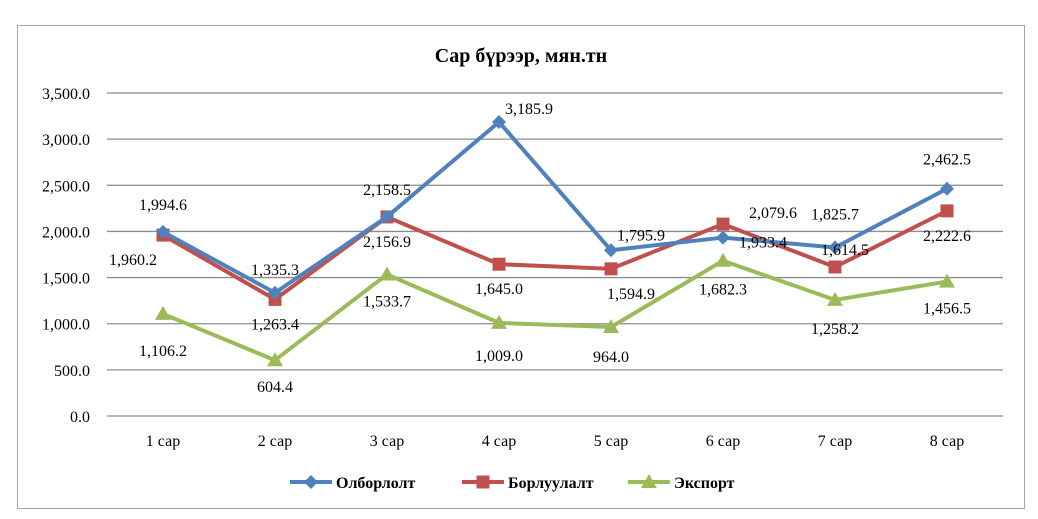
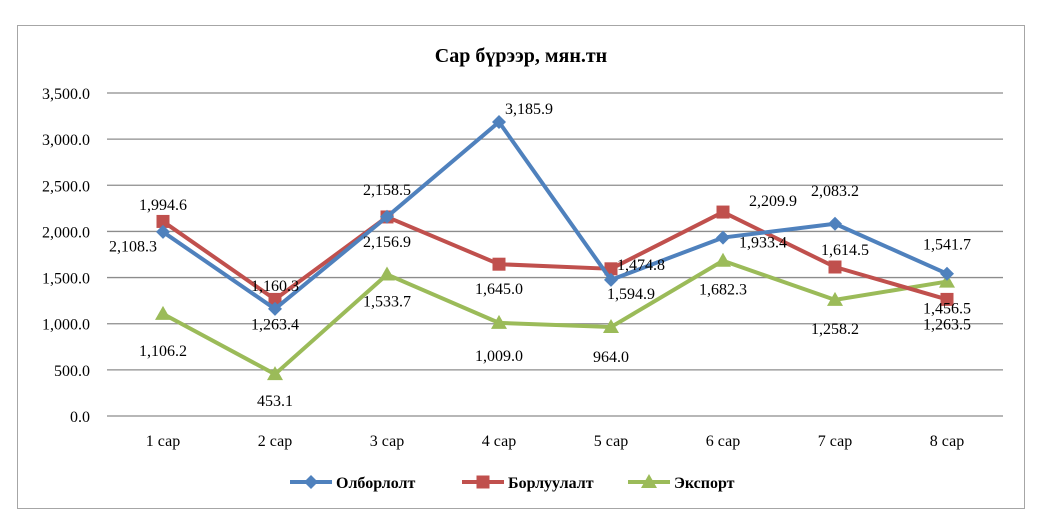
Борлуулалт/1 сар: 1,960.2 -> 2,108.3
Олборлолт/2 сар: 1,335.3 -> 1,160.3
Экспорт/2 сар: 604.4 -> 453.1
Олборлолт/5 сар: 1,795.9 -> 1,474.8
Борлуулалт/6 сар: 2,079.6 -> 2,209.9
Олборлолт/7 сар: 1,825.7 -> 2,083.2
Олборлолт/8 сар: 2,462.5 -> 1,541.7
Борлуулалт/8 сар: 2,222.6 -> 1,263.5
